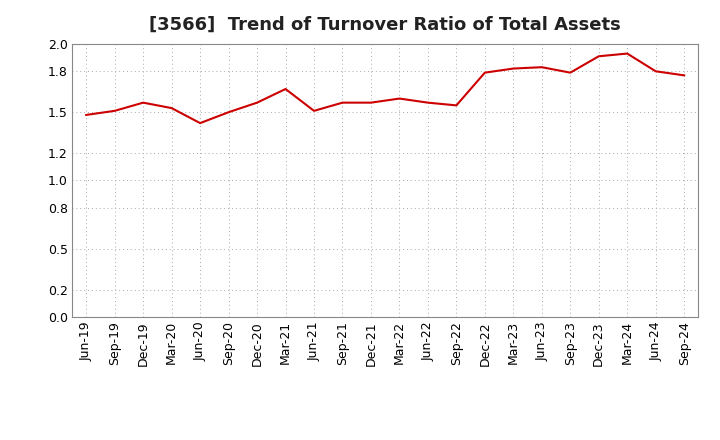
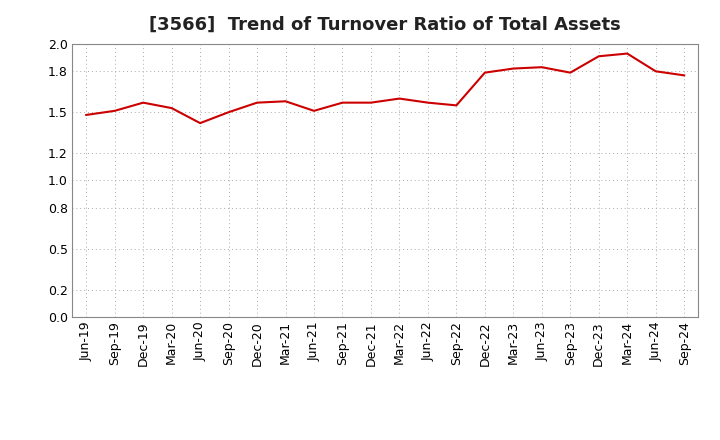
Mar-21: 1.67 -> 1.58
